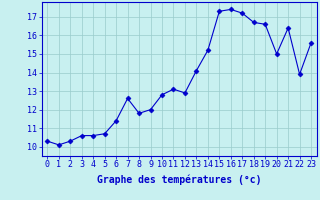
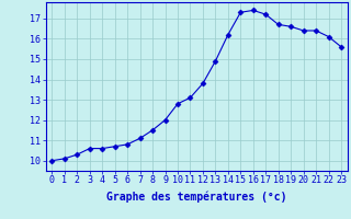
0: 10.3 -> 10.0
6: 11.4 -> 10.8
7: 12.6 -> 11.1
8: 11.8 -> 11.5
12: 12.9 -> 13.8
13: 14.1 -> 14.9
14: 15.2 -> 16.2
20: 15.0 -> 16.4
22: 13.9 -> 16.1
